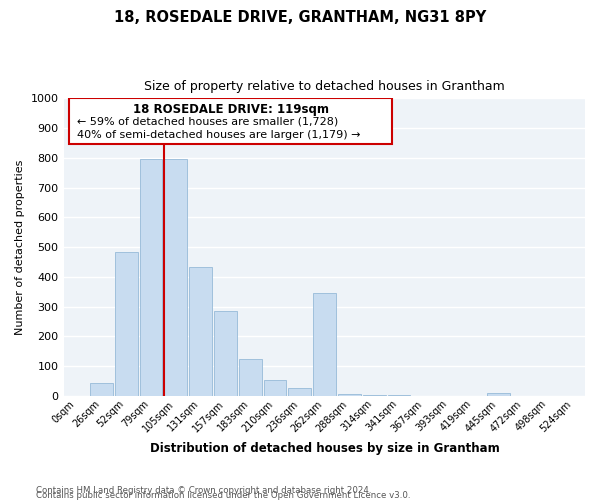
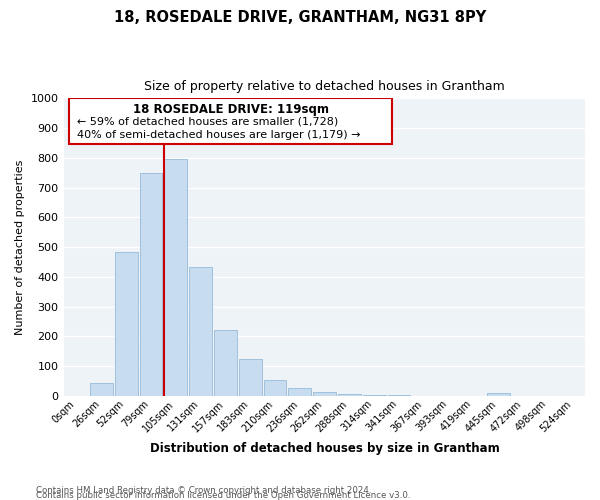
79sqm: 795 -> 750
157sqm: 285 -> 220
262sqm: 345 -> 15
